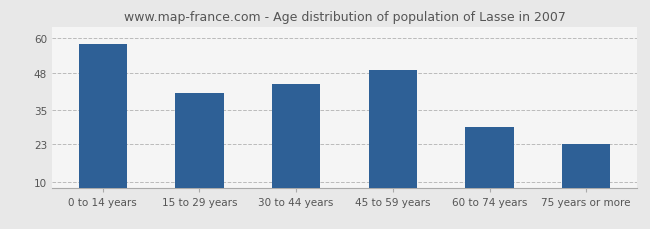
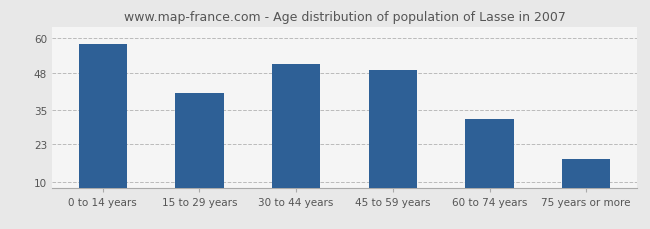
30 to 44 years: 44 -> 51
60 to 74 years: 29 -> 32
75 years or more: 23 -> 18
